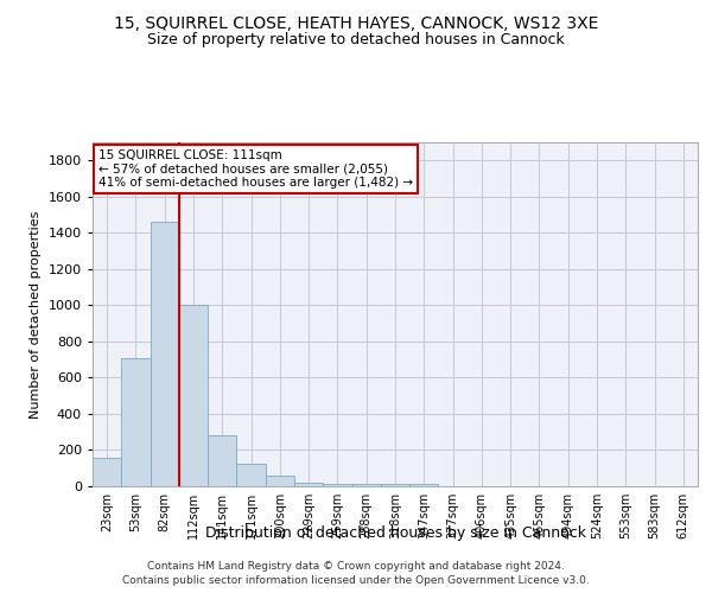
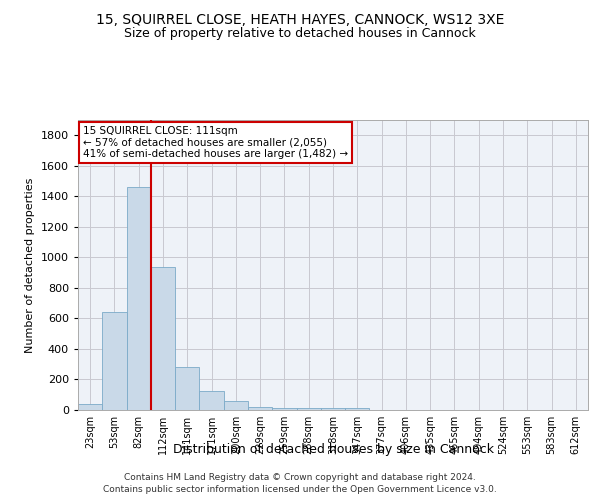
23sqm: 160 -> 40
53sqm: 710 -> 640
112sqm: 1000 -> 940
